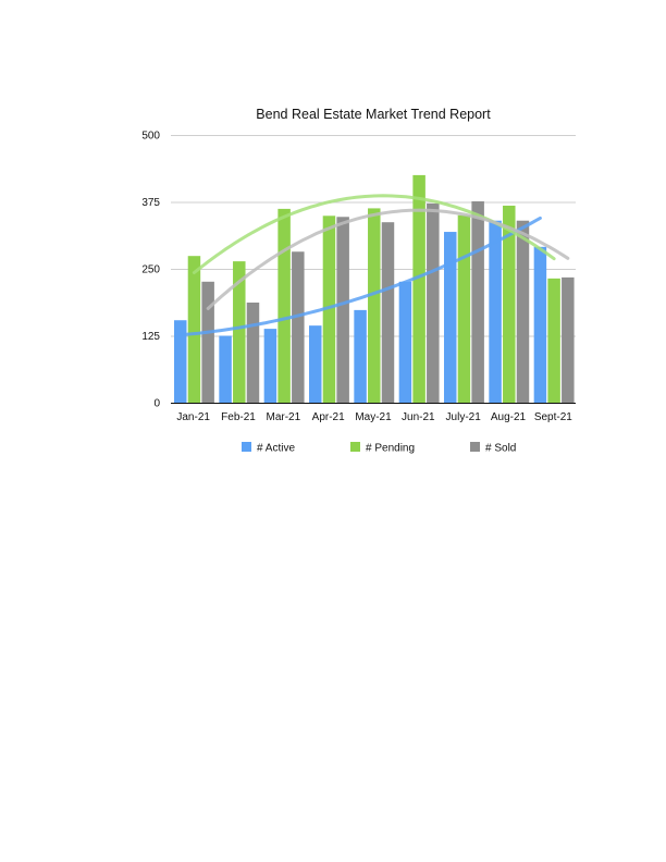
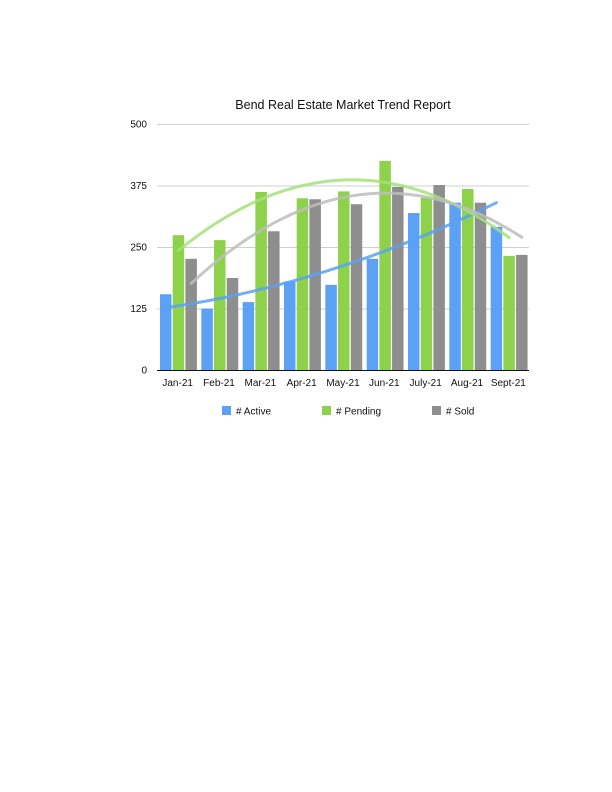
# Active/Apr-21: 140 -> 180
